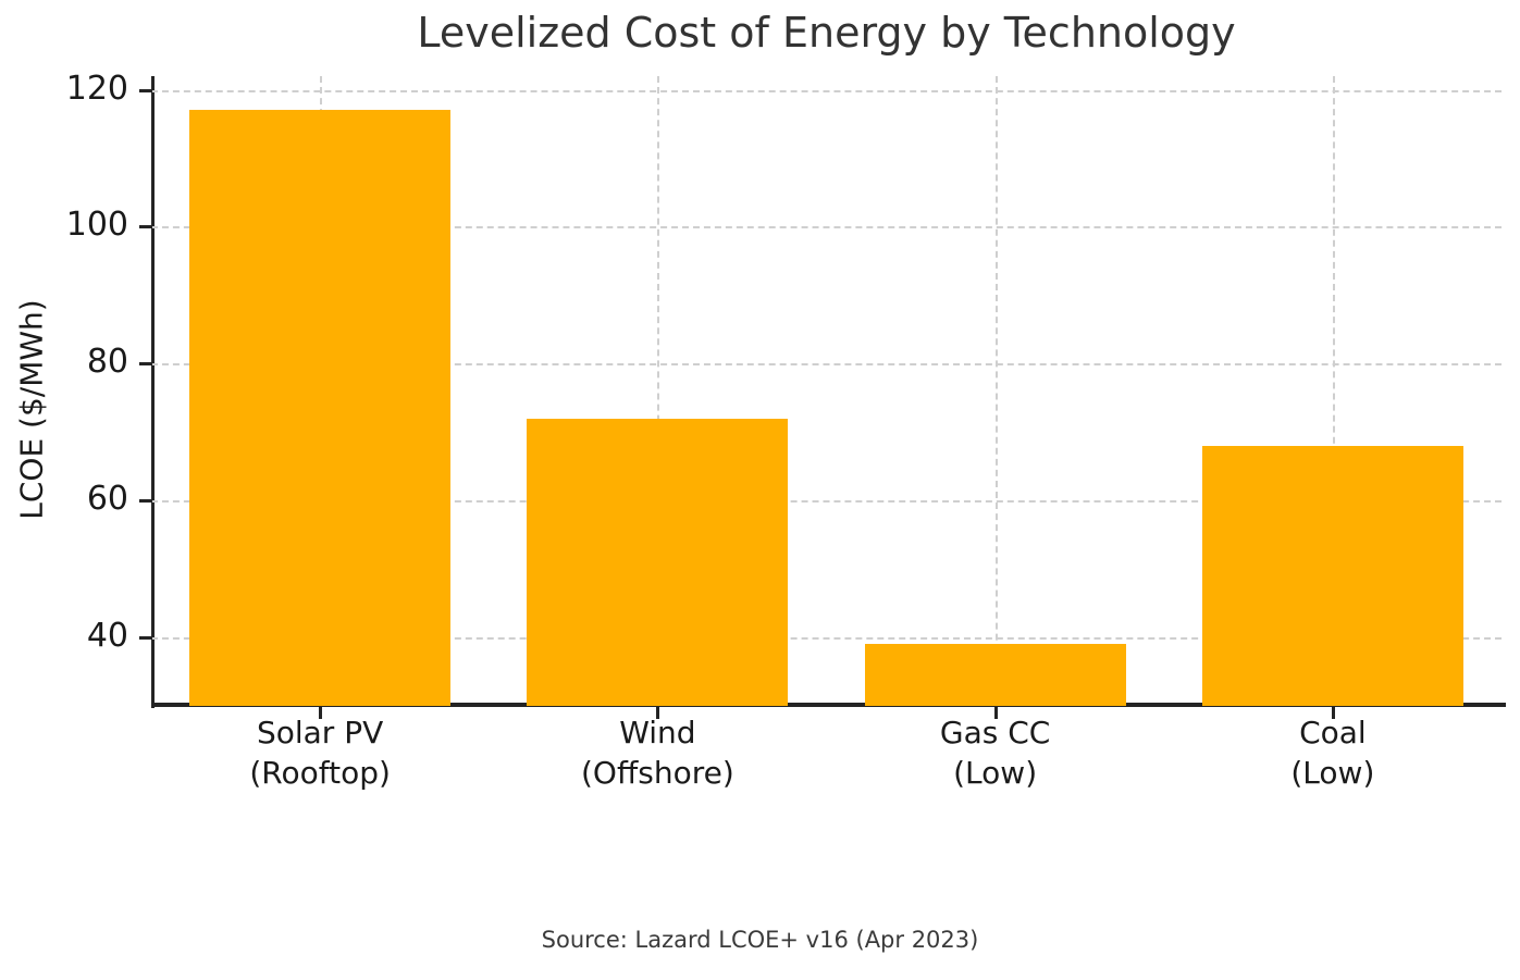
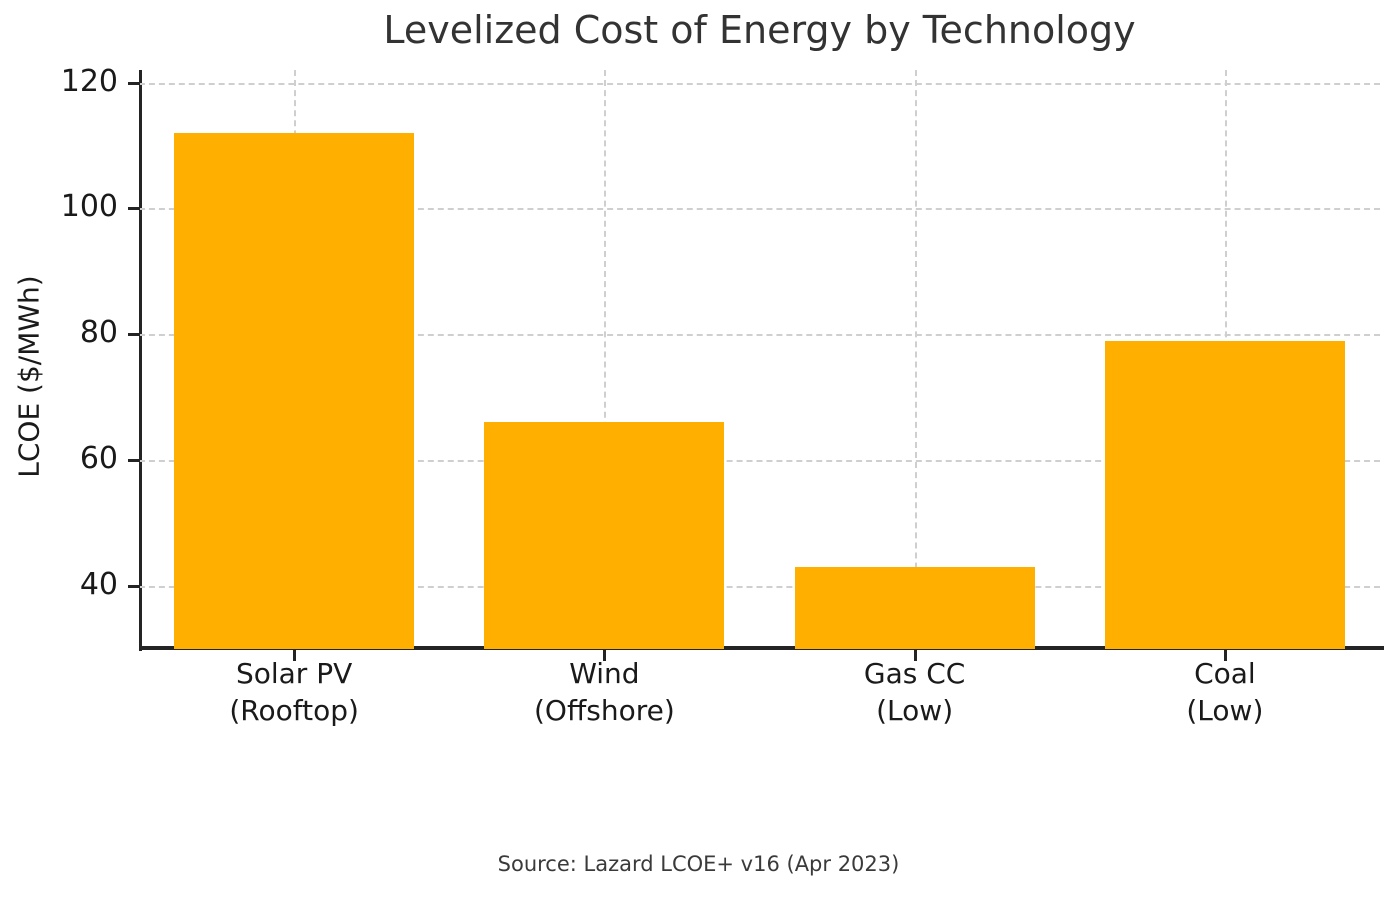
Solar PV (Rooftop): 117 -> 112
Wind (Offshore): 72 -> 66
Gas CC (Low): 39 -> 43
Coal (Low): 68 -> 79
